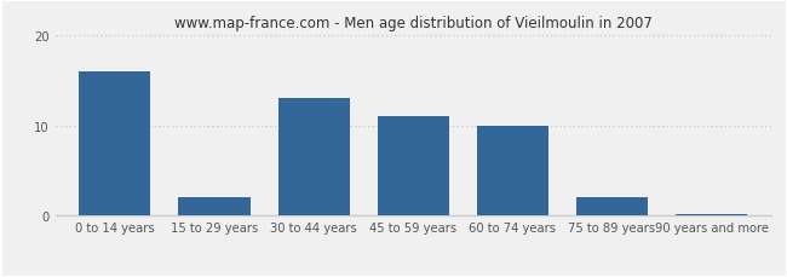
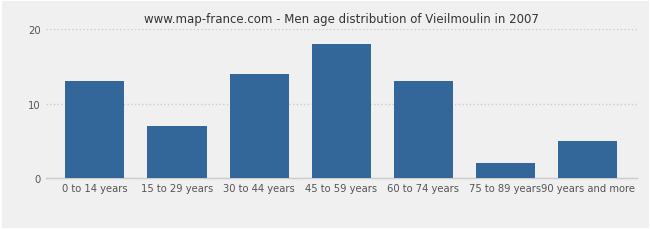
0 to 14 years: 16.0 -> 13.0
15 to 29 years: 2.0 -> 7.0
30 to 44 years: 13.0 -> 14.0
45 to 59 years: 11.0 -> 18.0
60 to 74 years: 10.0 -> 13.0
90 years and more: 0.2 -> 5.0
